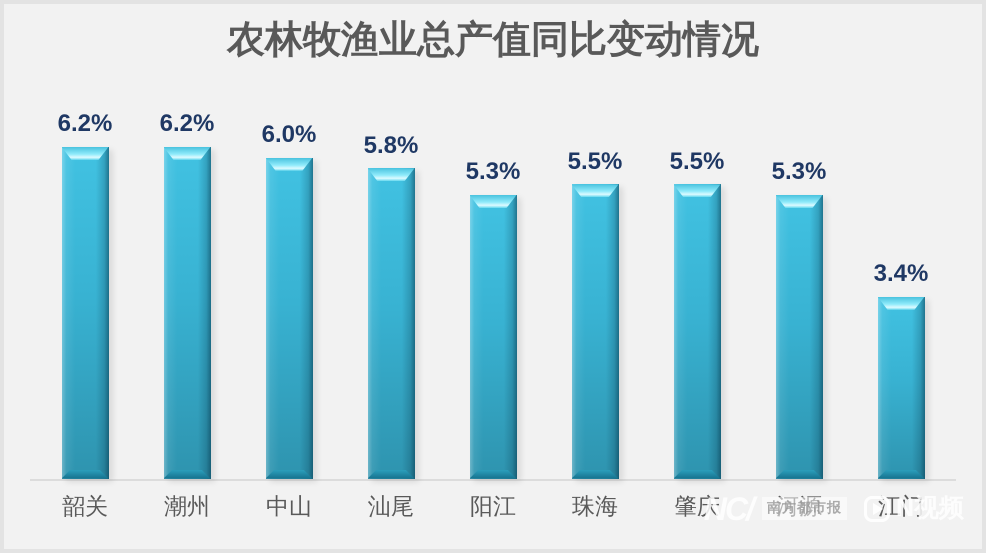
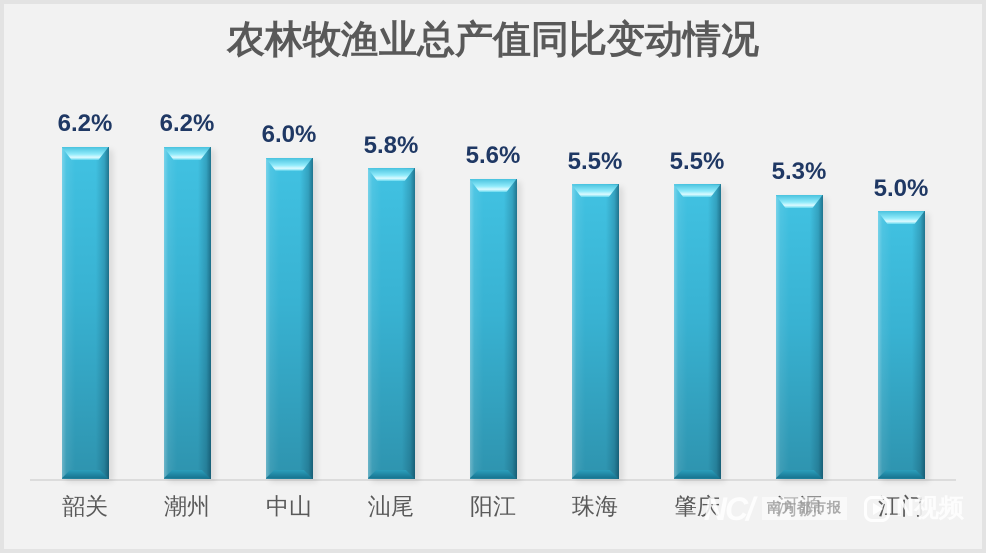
阳江: 5.3% -> 5.6%
江门: 3.4% -> 5.0%
